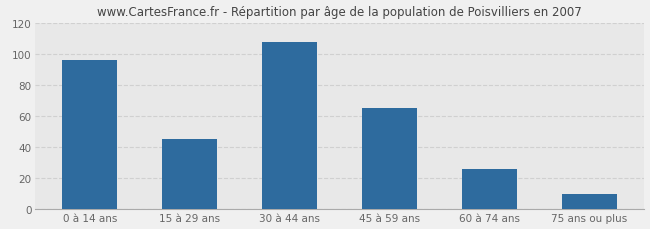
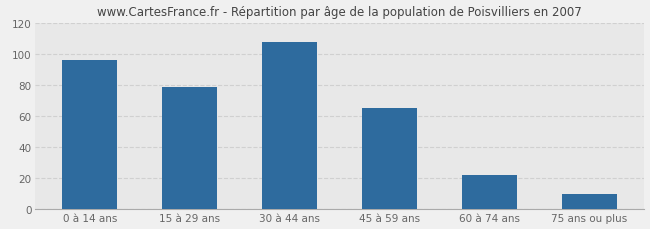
15 à 29 ans: 45 -> 79
60 à 74 ans: 26 -> 22
